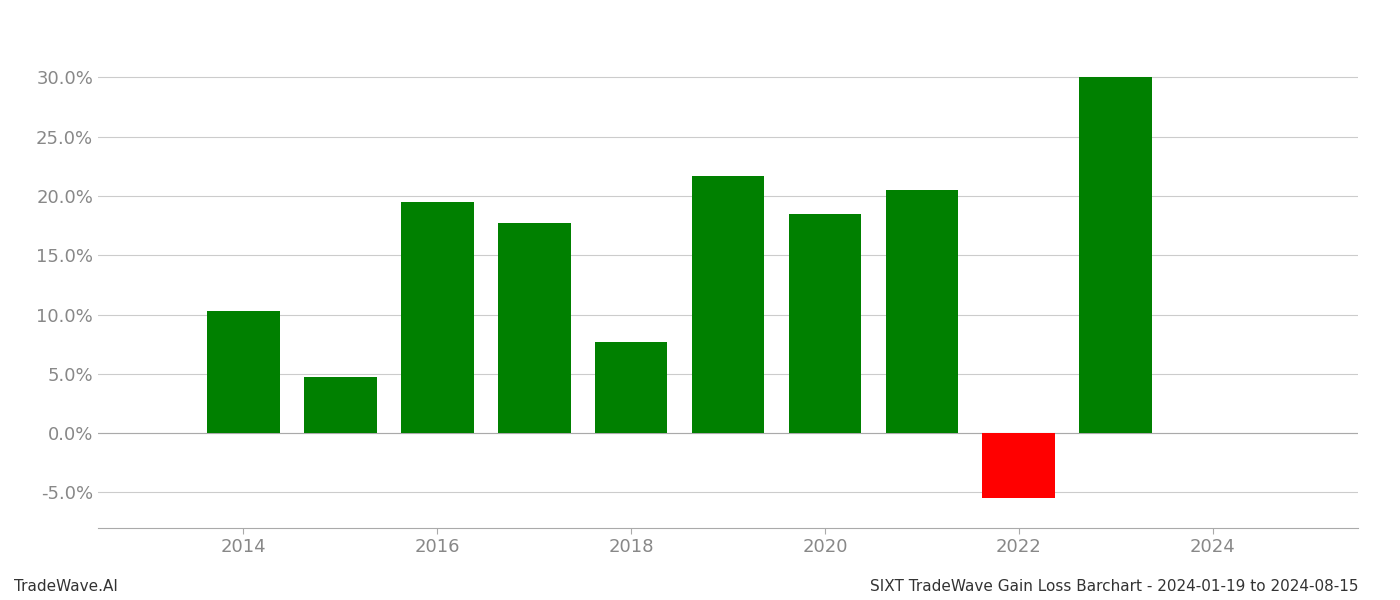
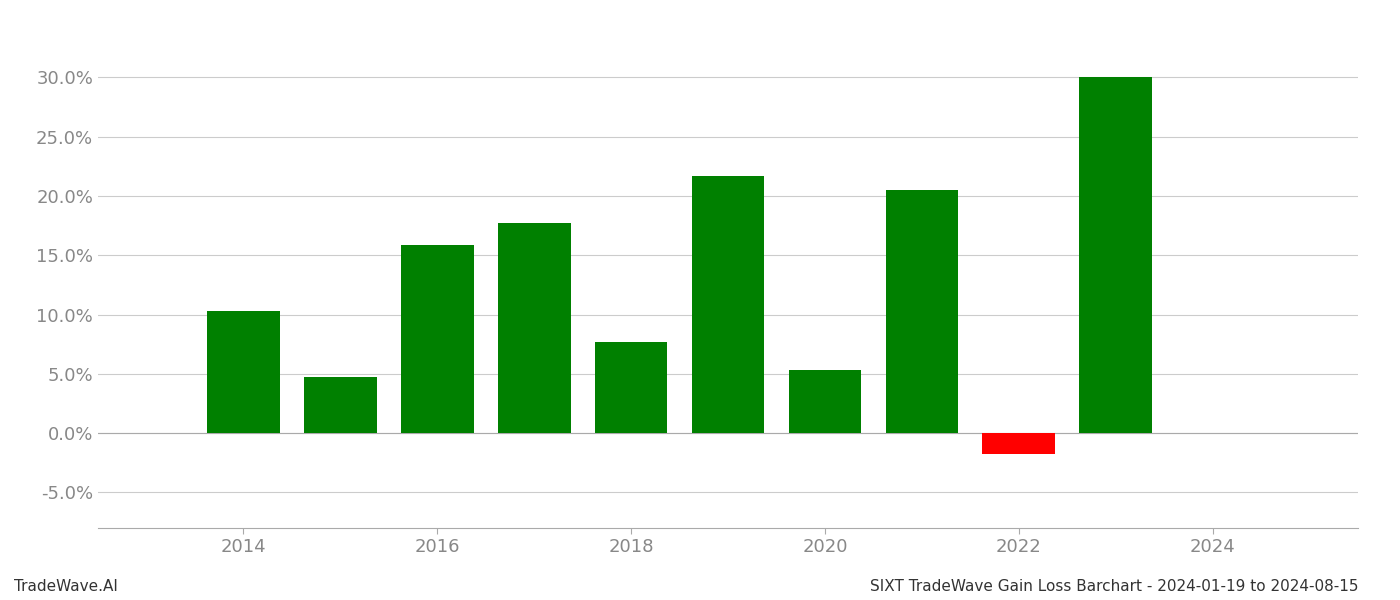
2016: 19.5% -> 15.9%
2020: 18.5% -> 5.3%
2022: -5.5% -> -1.8%
